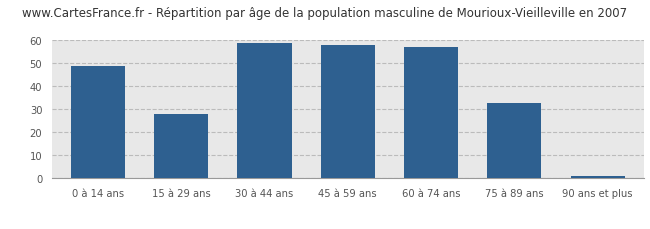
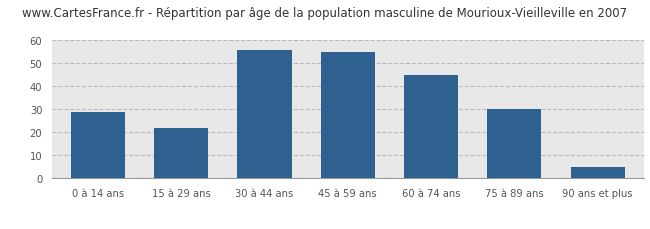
0 à 14 ans: 49 -> 29
15 à 29 ans: 28 -> 22
30 à 44 ans: 59 -> 56
45 à 59 ans: 58 -> 55
60 à 74 ans: 57 -> 45
75 à 89 ans: 33 -> 30
90 ans et plus: 1 -> 5
